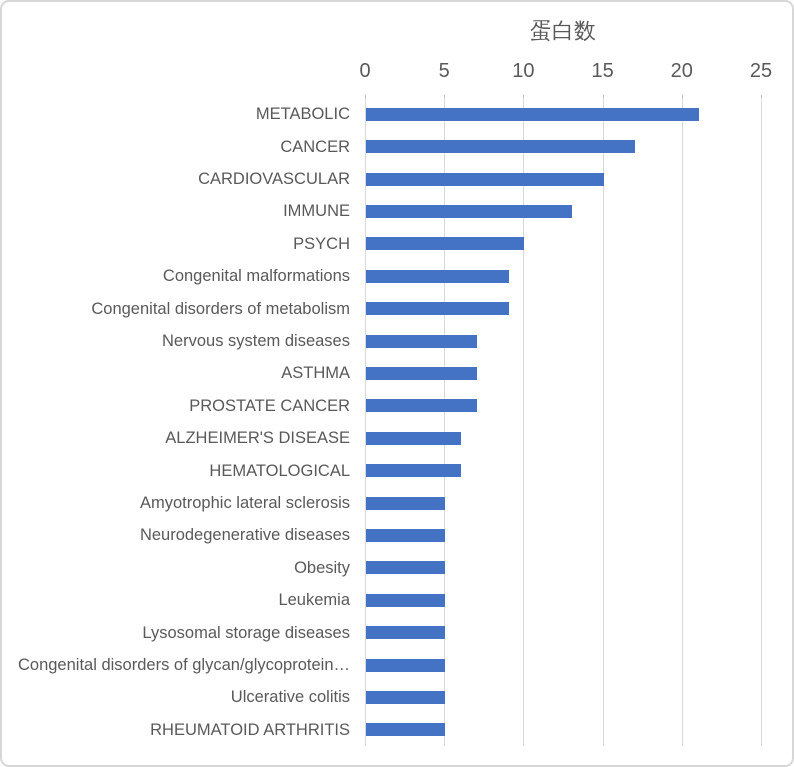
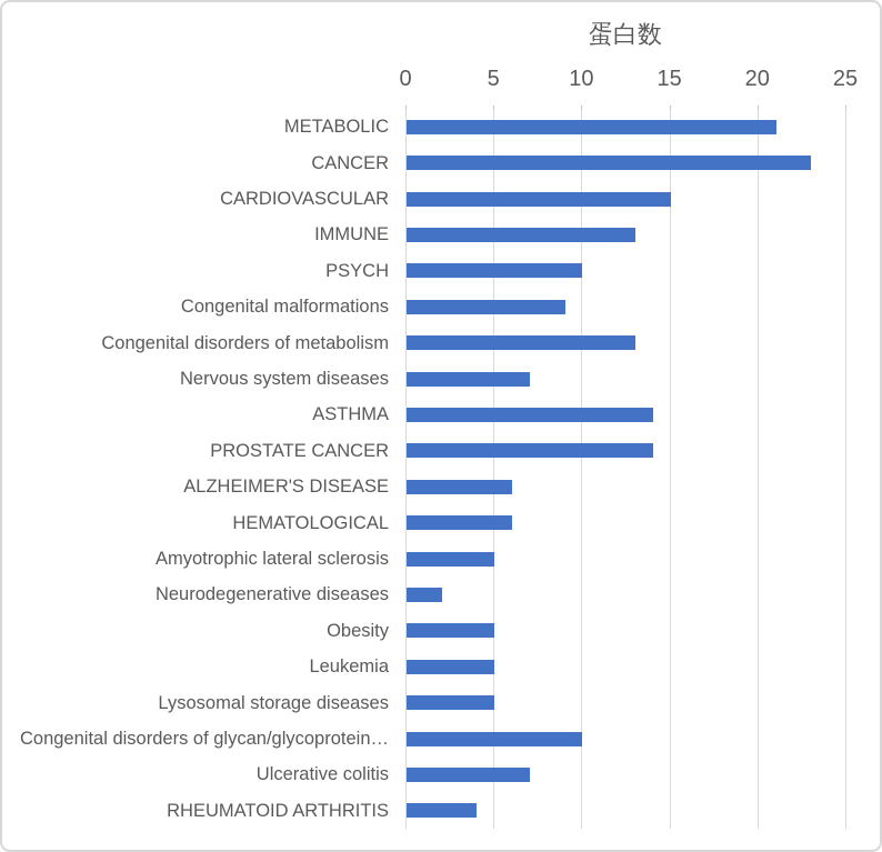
CANCER: 17 -> 23
Congenital disorders of metabolism: 9 -> 13
ASTHMA: 7 -> 14
PROSTATE CANCER: 7 -> 14
Neurodegenerative diseases: 5 -> 2
Congenital disorders of glycan/glycoprotein…: 5 -> 10
Ulcerative colitis: 5 -> 7
RHEUMATOID ARTHRITIS: 5 -> 4
